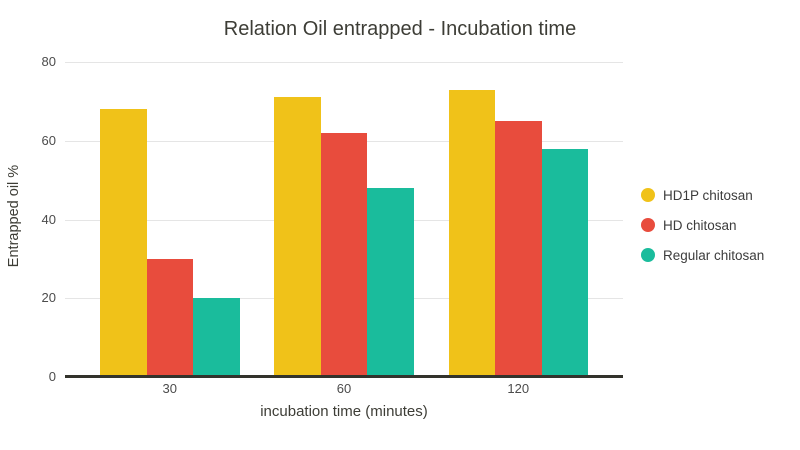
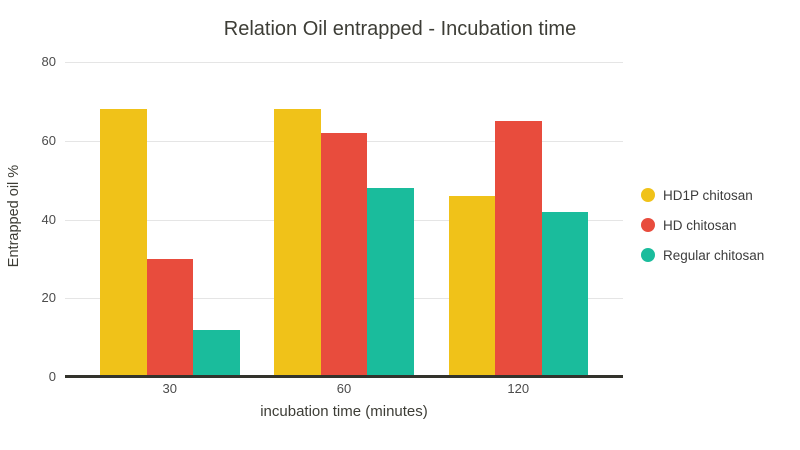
Regular chitosan/30: 20 -> 12
HD1P chitosan/60: 71 -> 68
HD1P chitosan/120: 73 -> 46
Regular chitosan/120: 58 -> 42
